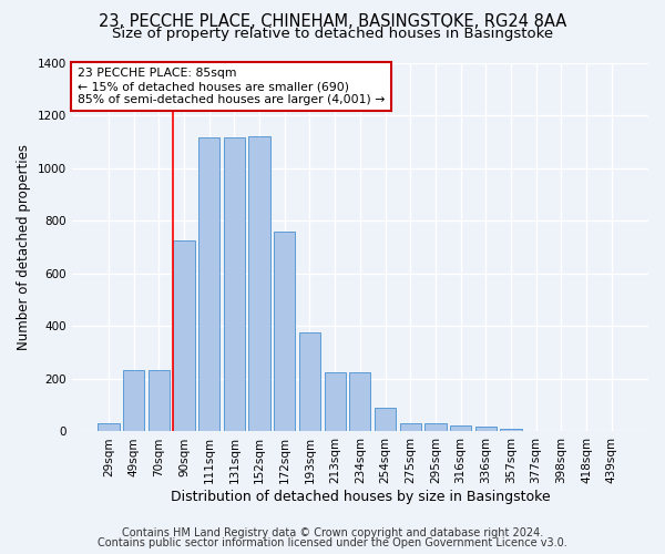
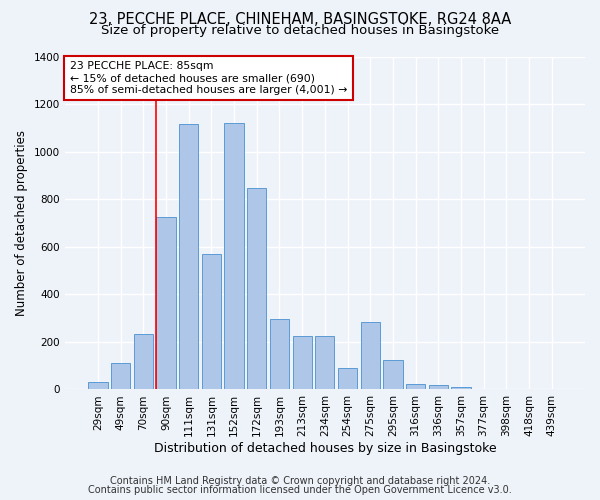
49sqm: 235 -> 110
131sqm: 1115 -> 570
172sqm: 760 -> 845
193sqm: 375 -> 295
275sqm: 30 -> 285
295sqm: 30 -> 125
